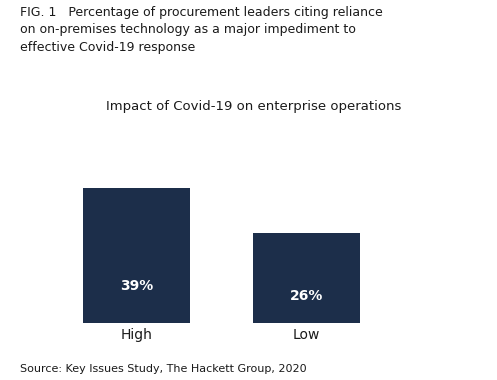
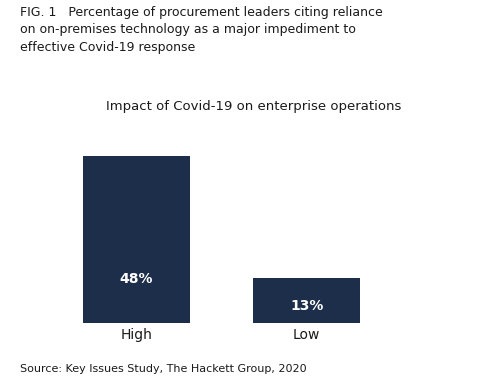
High: 39% -> 48%
Low: 26% -> 13%
